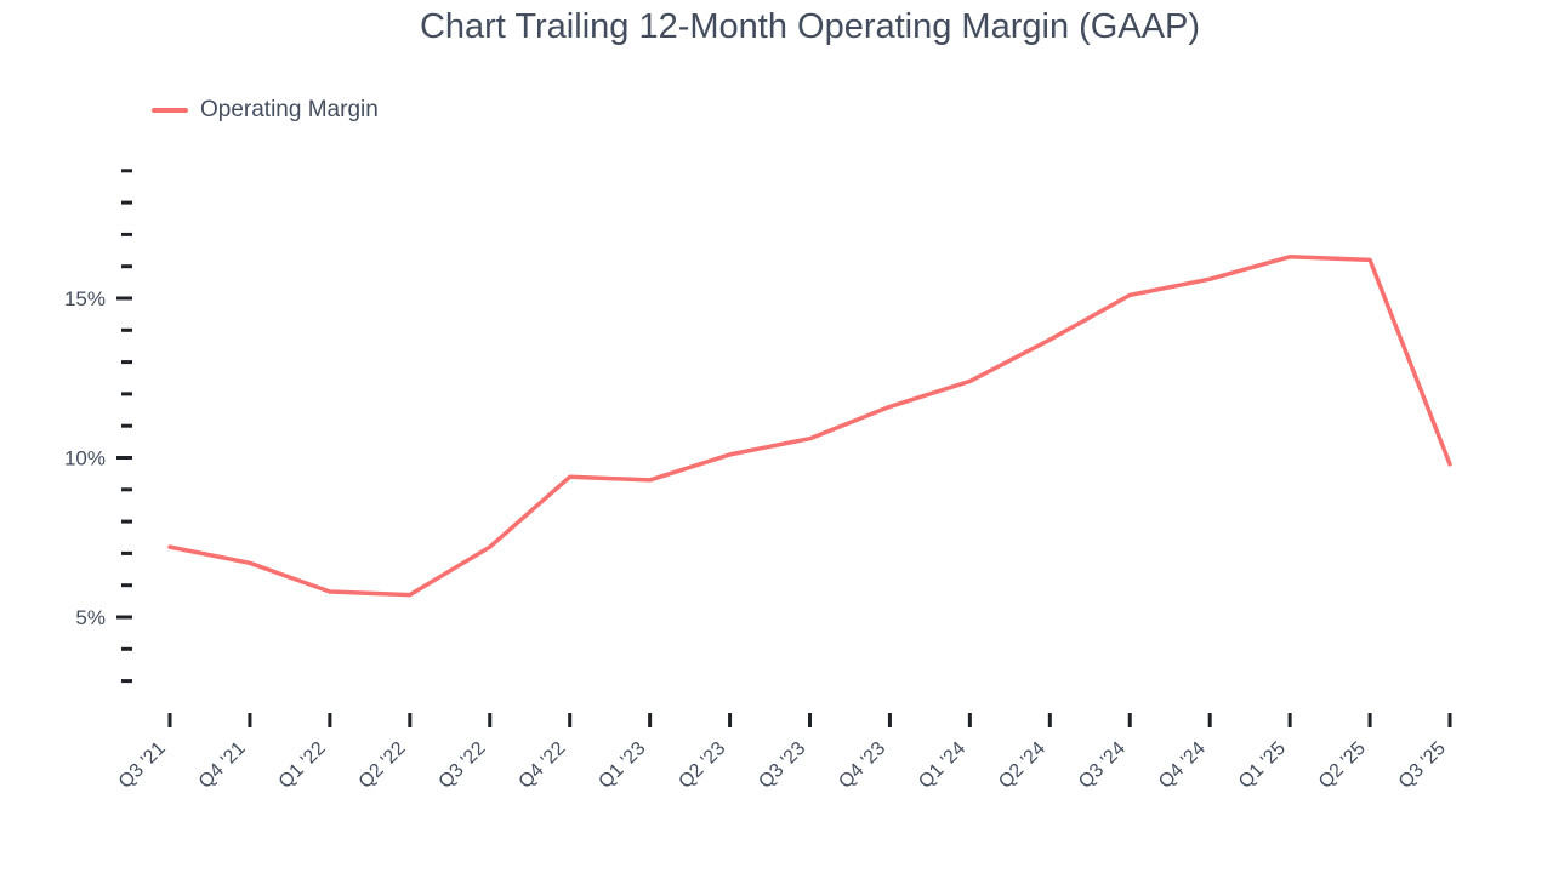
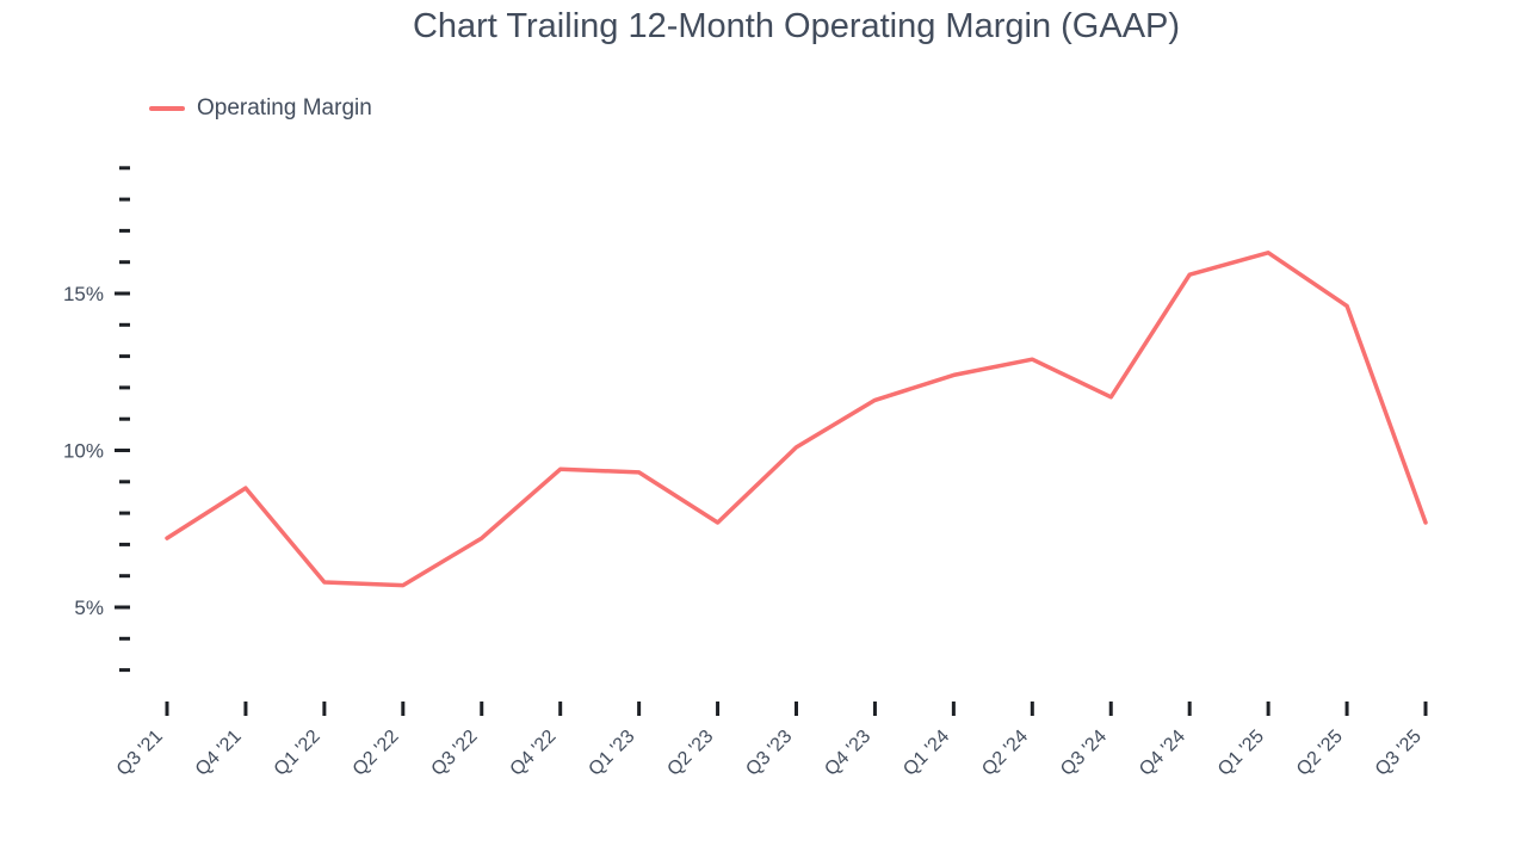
Q4 '21: 6.7% -> 8.8%
Q2 '23: 10.1% -> 7.7%
Q3 '23: 10.6% -> 10.1%
Q2 '24: 13.7% -> 12.9%
Q3 '24: 15.1% -> 11.7%
Q2 '25: 16.2% -> 14.6%
Q3 '25: 9.8% -> 7.7%
